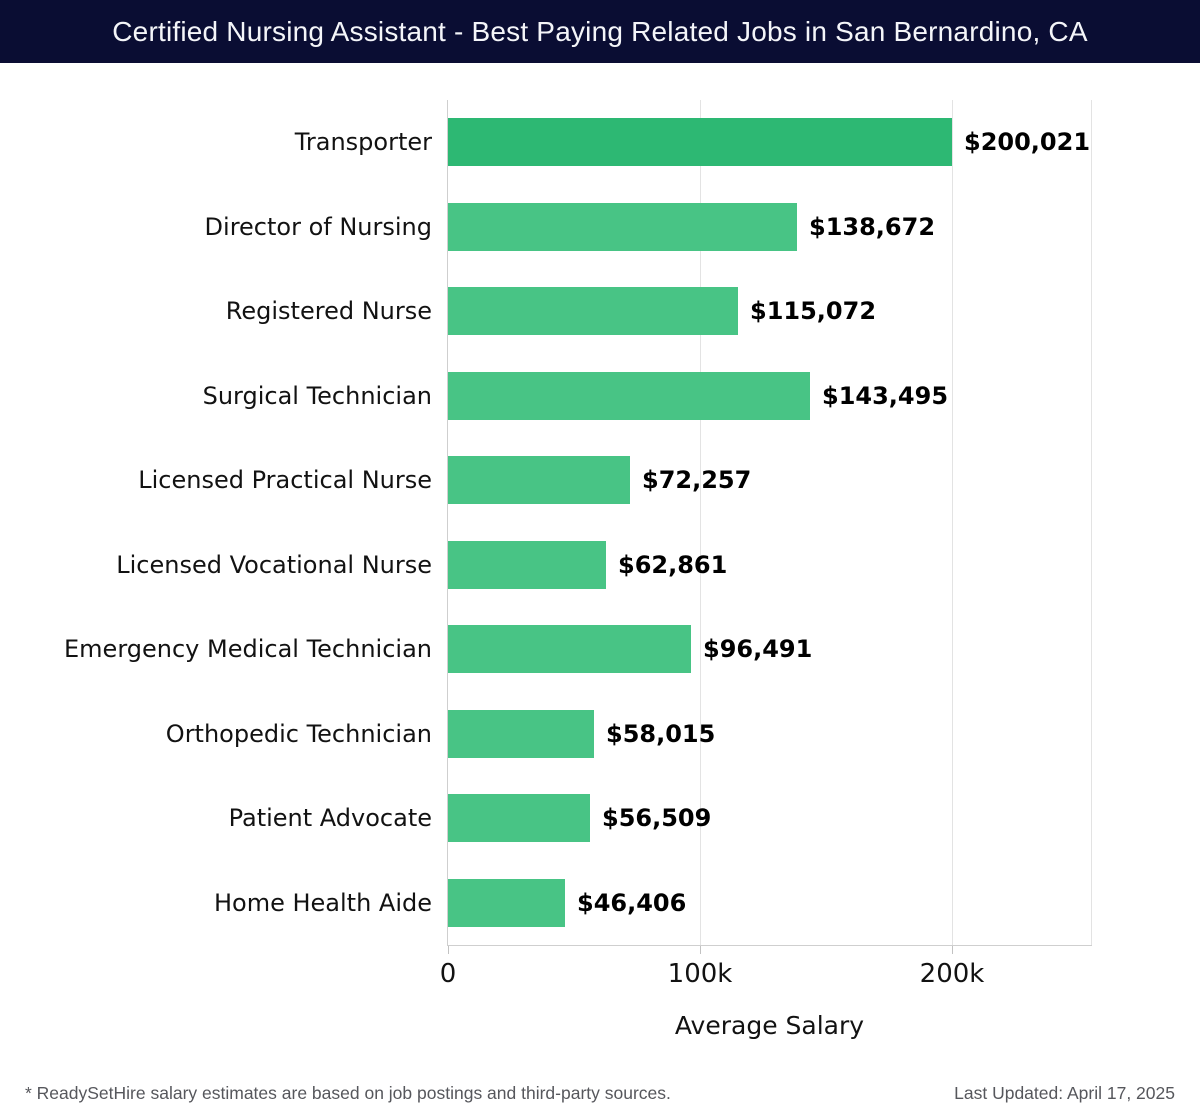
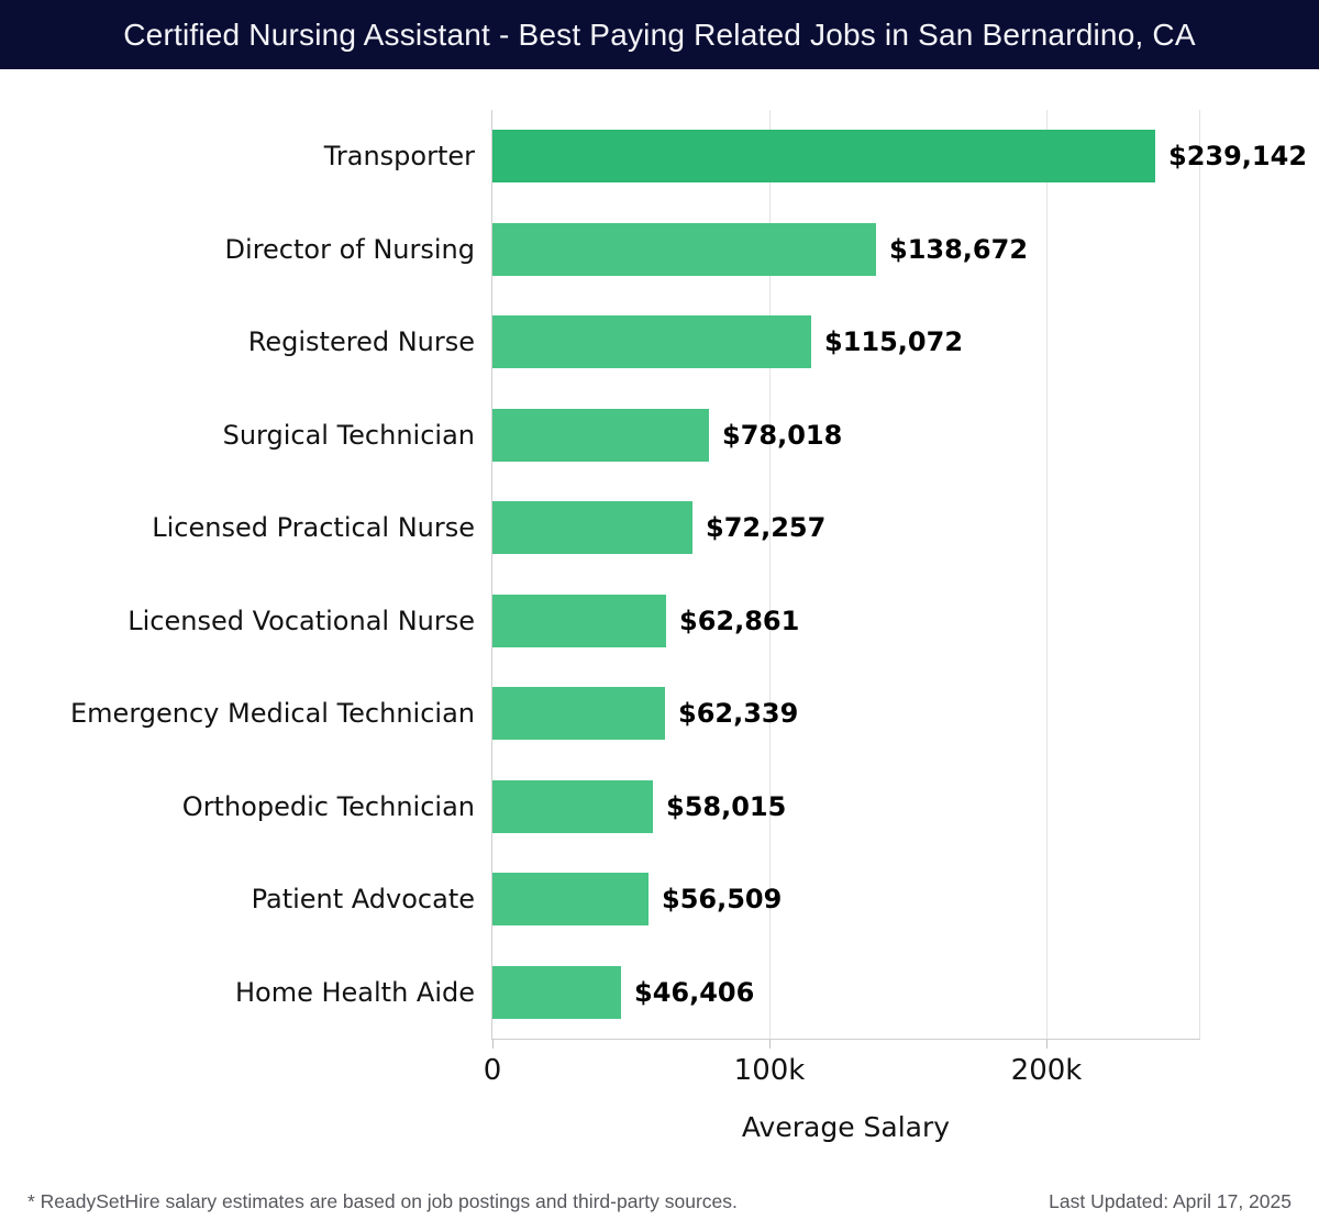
Transporter: $200,021 -> $239,142
Surgical Technician: $143,495 -> $78,018
Emergency Medical Technician: $96,491 -> $62,339
